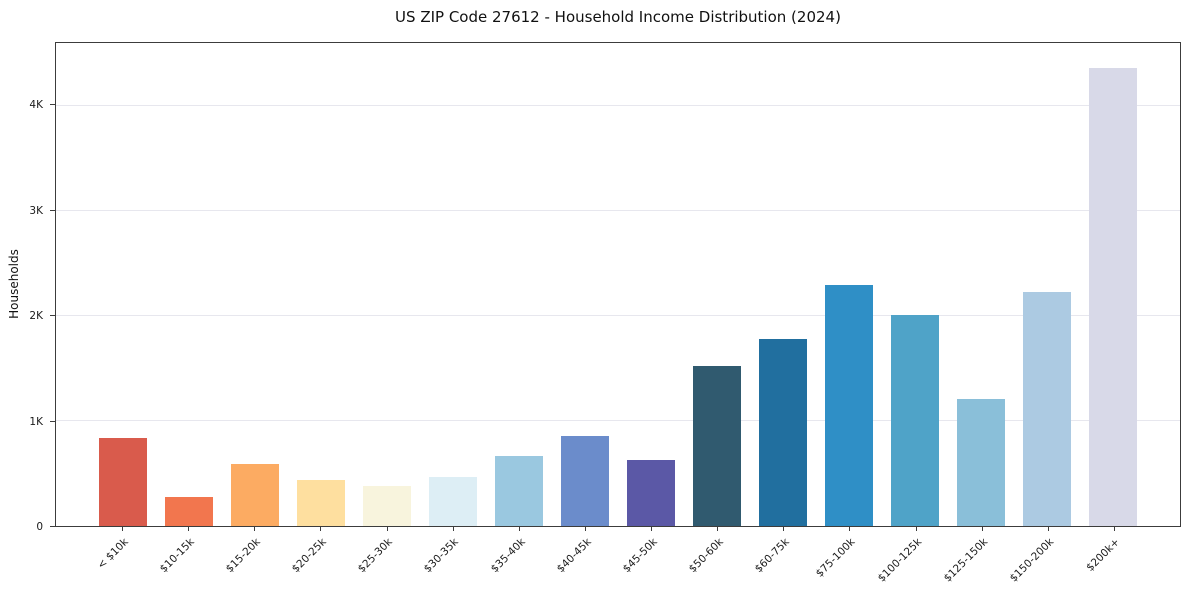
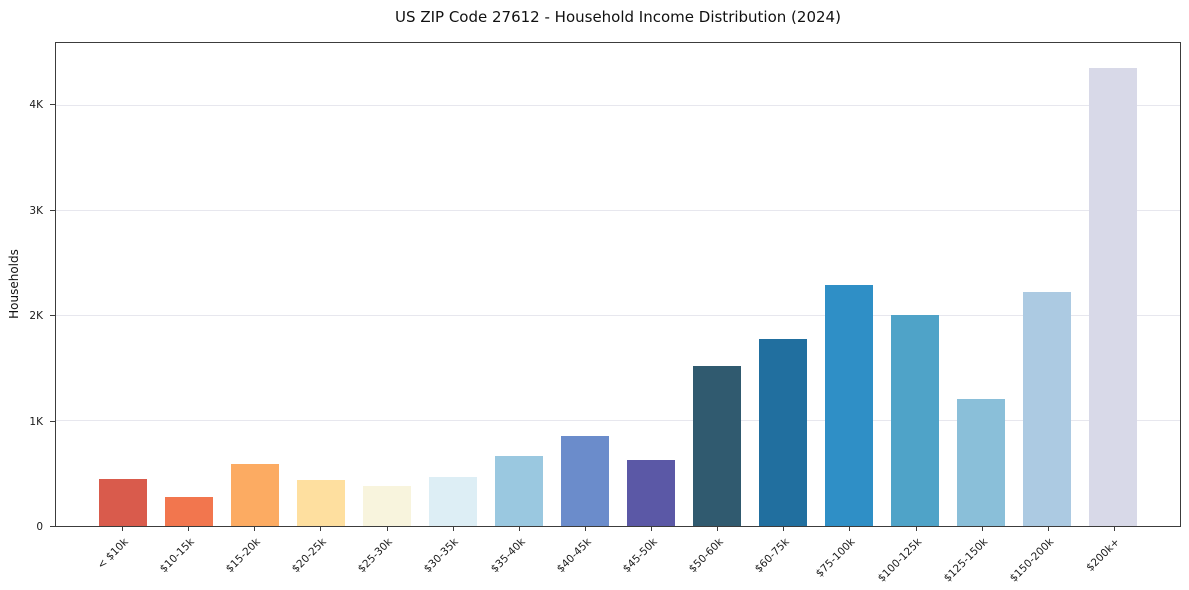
< $10k: 0.84K -> 0.44K
